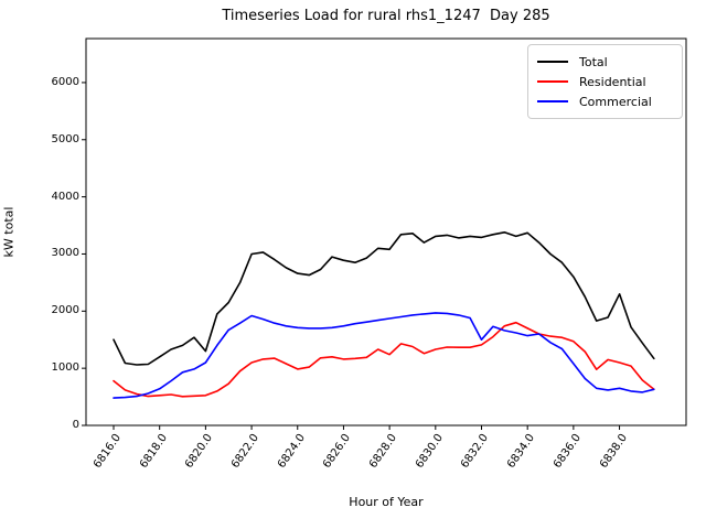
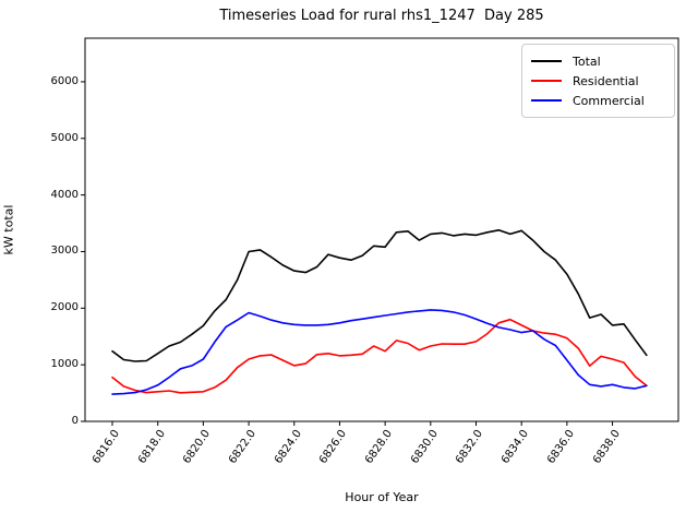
Total/6816.0: 1500 -> 1200
Total/6820.0: 1300 -> 1700
Commercial/6832.0: 1500 -> 1800
Total/6838.0: 2300 -> 1700
